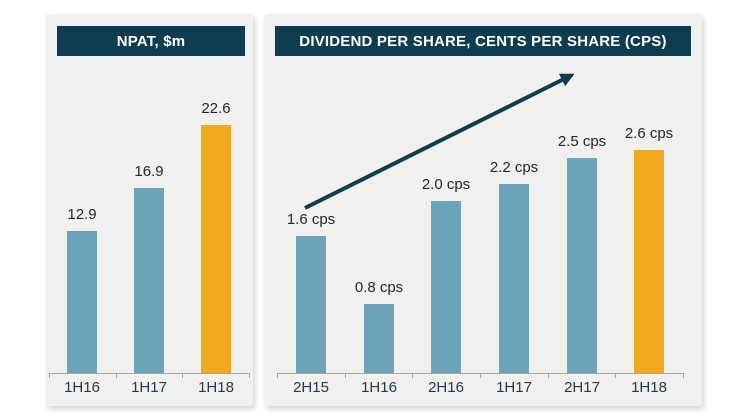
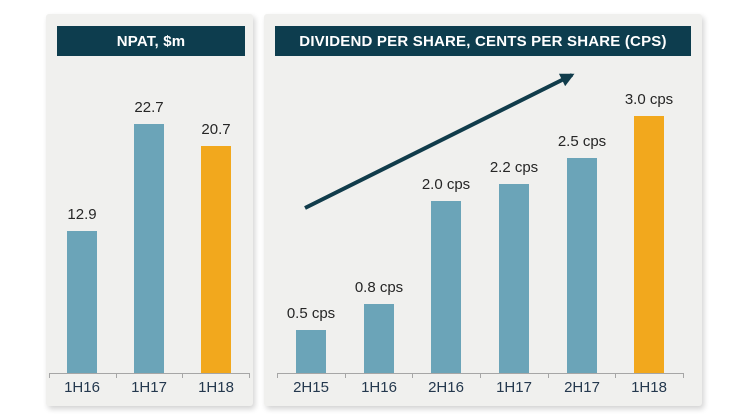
NPAT, $m/1H17: 16.9 -> 22.7
NPAT, $m/1H18: 22.6 -> 20.7
DIVIDEND PER SHARE, CENTS PER SHARE (CPS)/2H15: 1.6 -> 0.5
DIVIDEND PER SHARE, CENTS PER SHARE (CPS)/1H18: 2.6 -> 3.0
